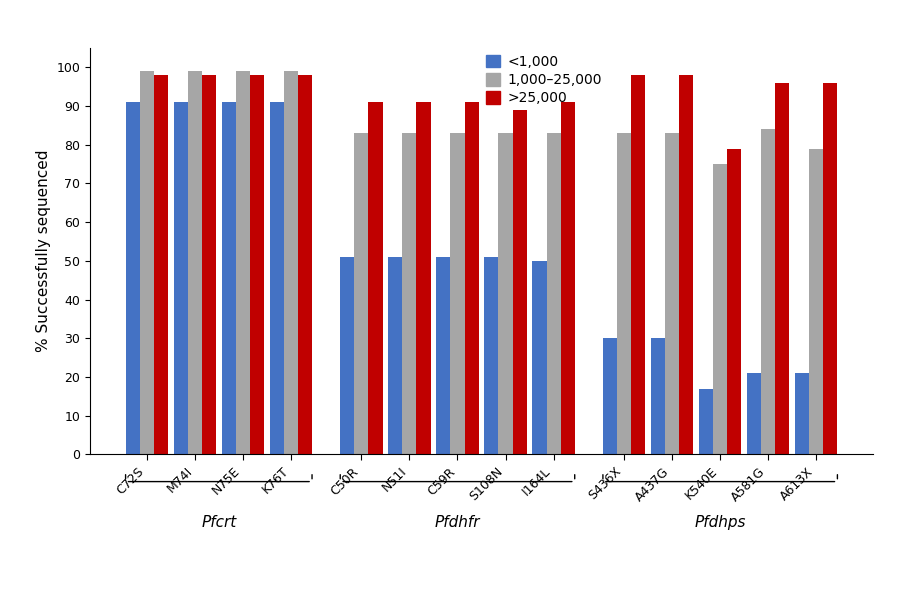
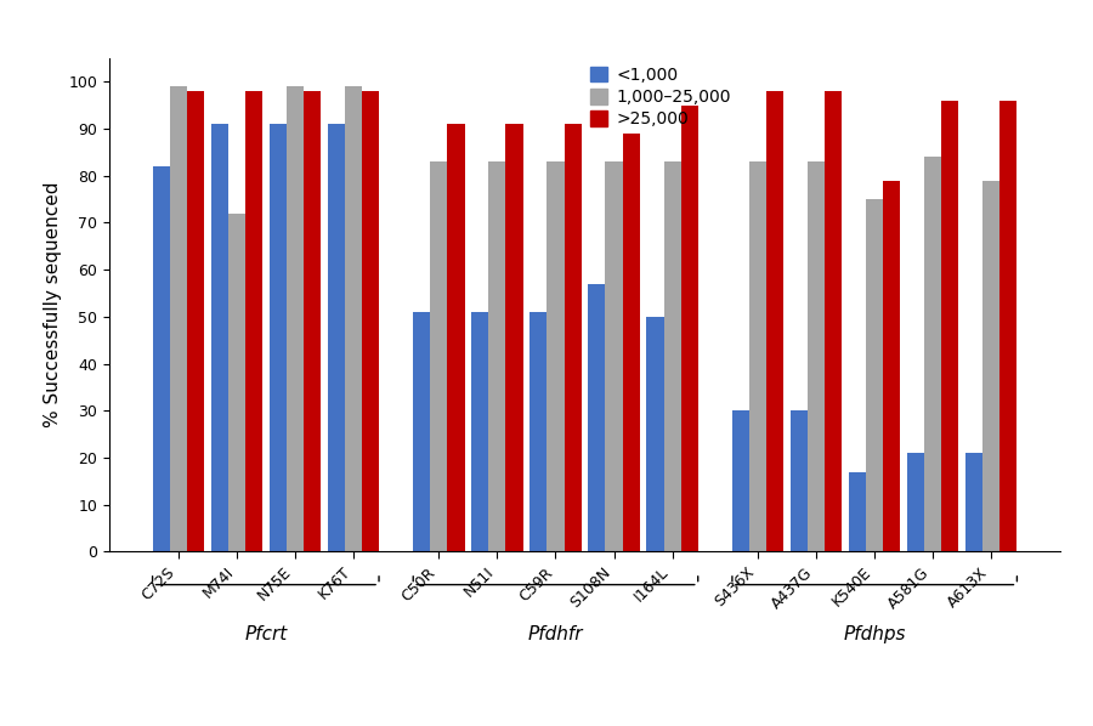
<1,000/C72S: 91 -> 82
1,000–25,000/M74I: 99 -> 72
<1,000/S108N: 51 -> 57
>25,000/I164L: 91 -> 95
